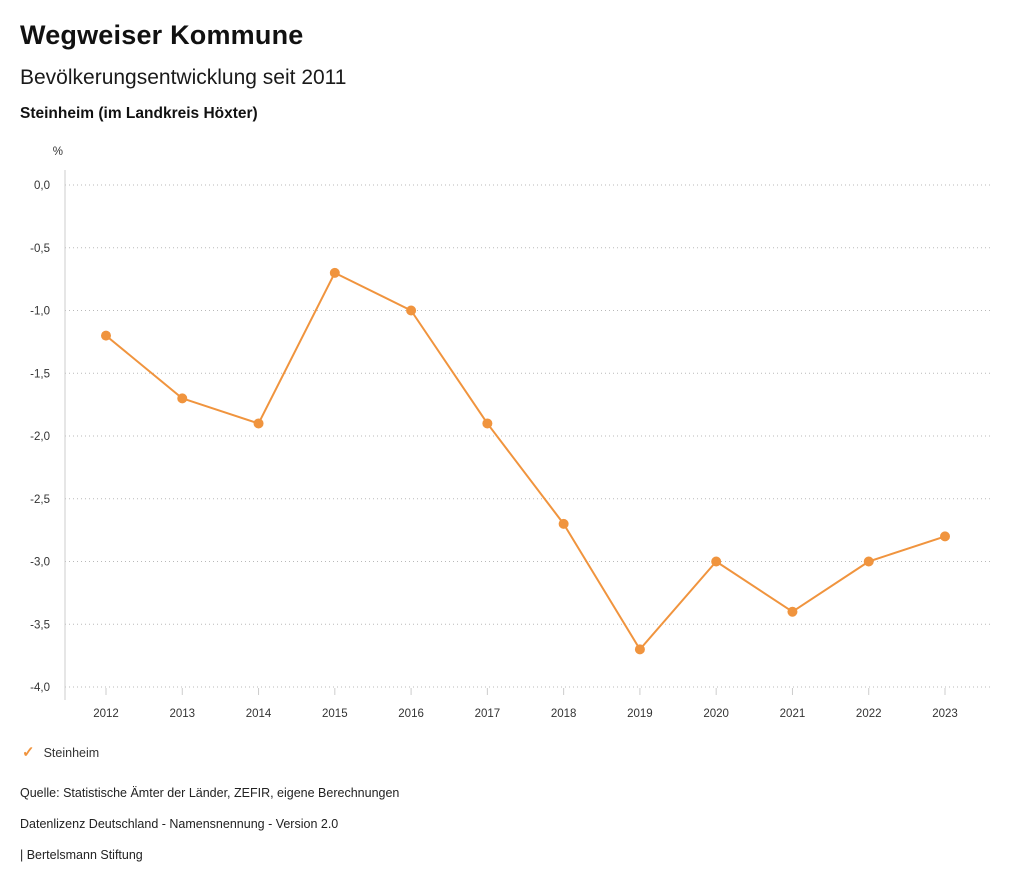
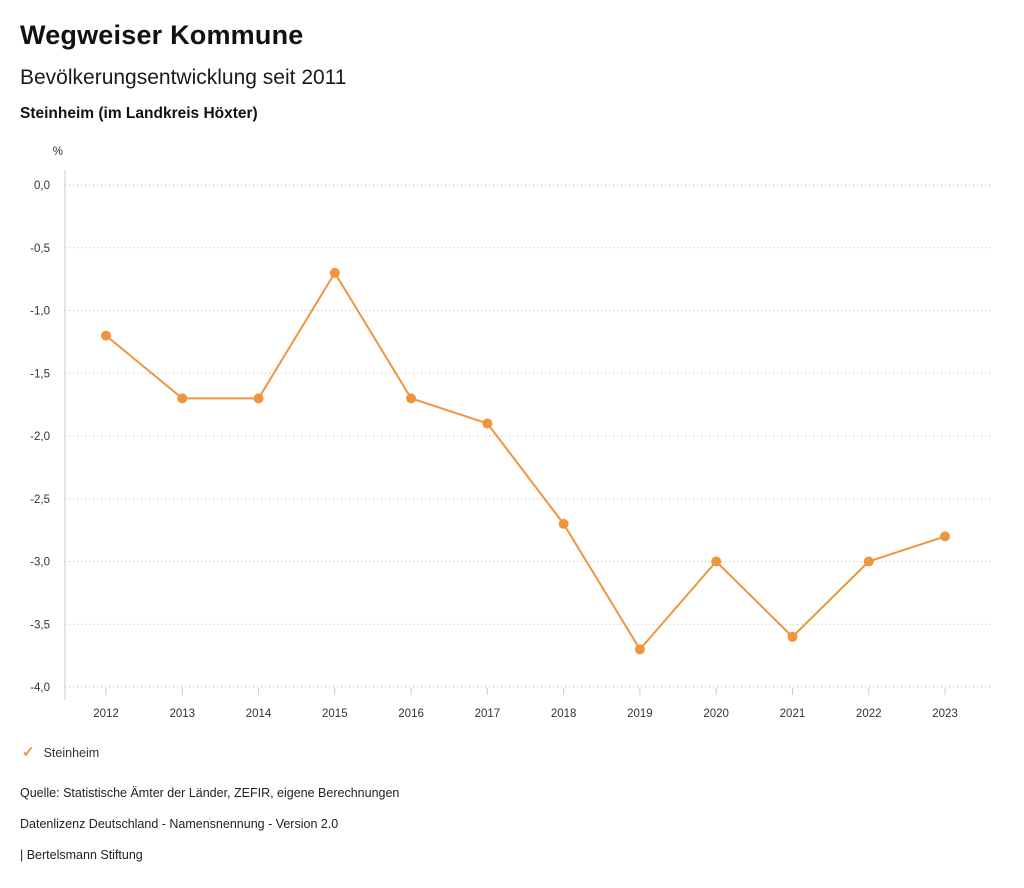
2014: -1,9 -> -1,7
2016: -1,0 -> -1,7
2021: -3,4 -> -3,6
